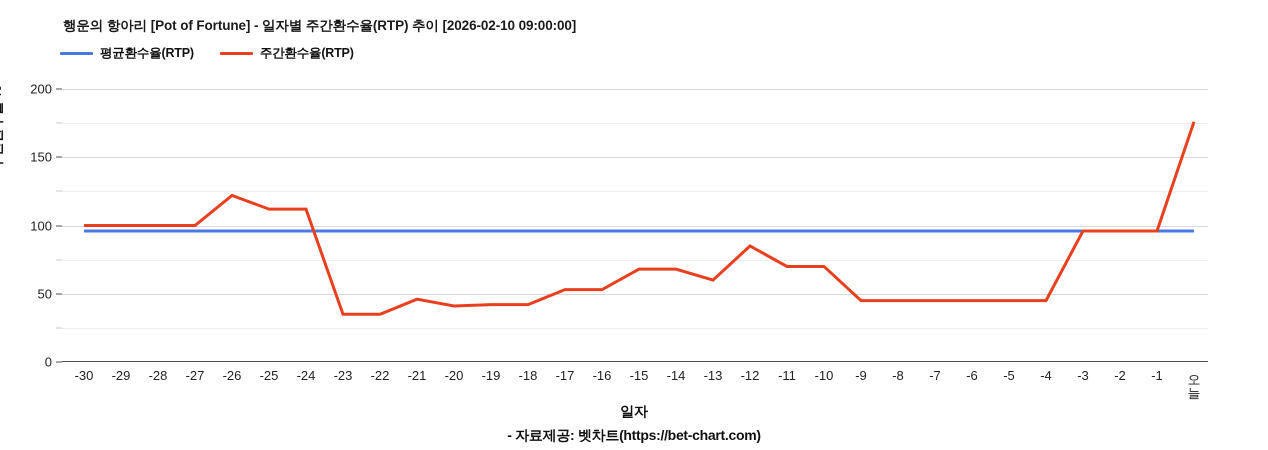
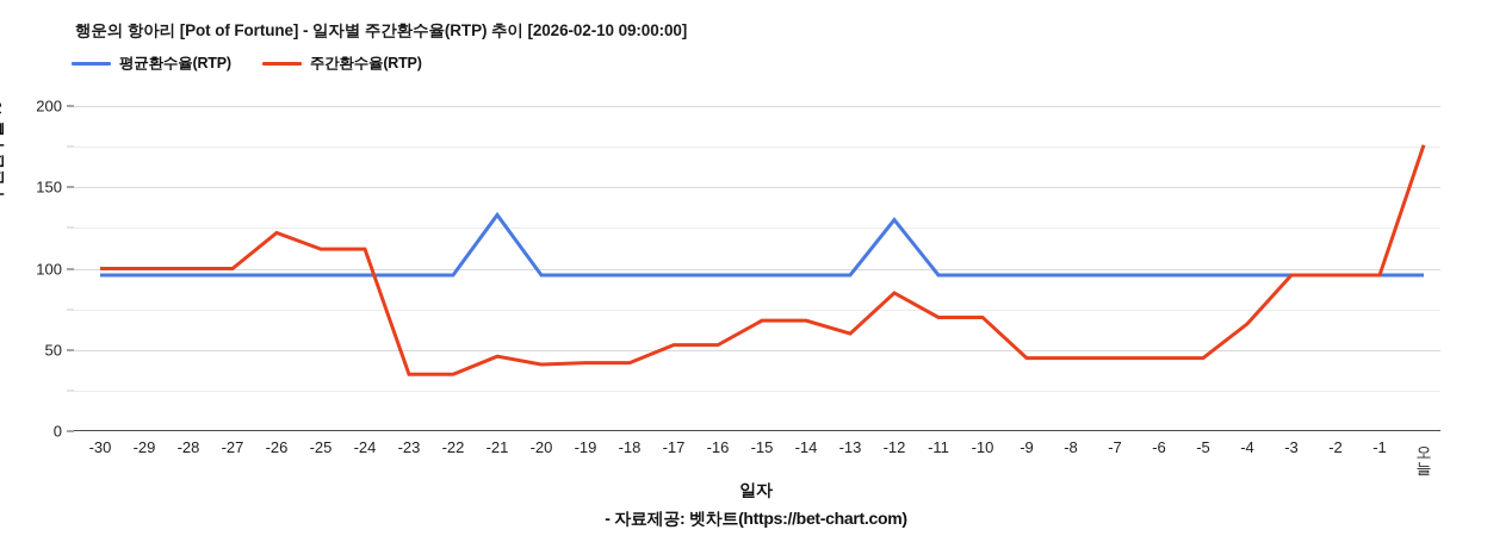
평균환수율(RTP)/-21: 96 -> 133
평균환수율(RTP)/-12: 96 -> 130
주간환수율(RTP)/-4: 45 -> 66
